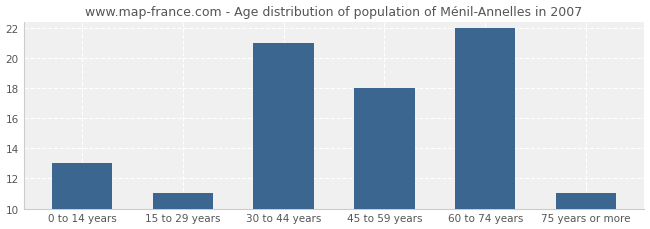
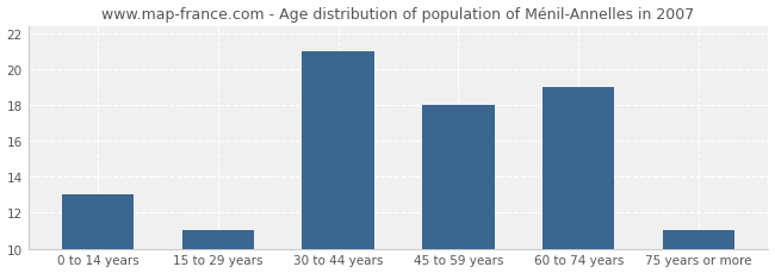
60 to 74 years: 22 -> 19
